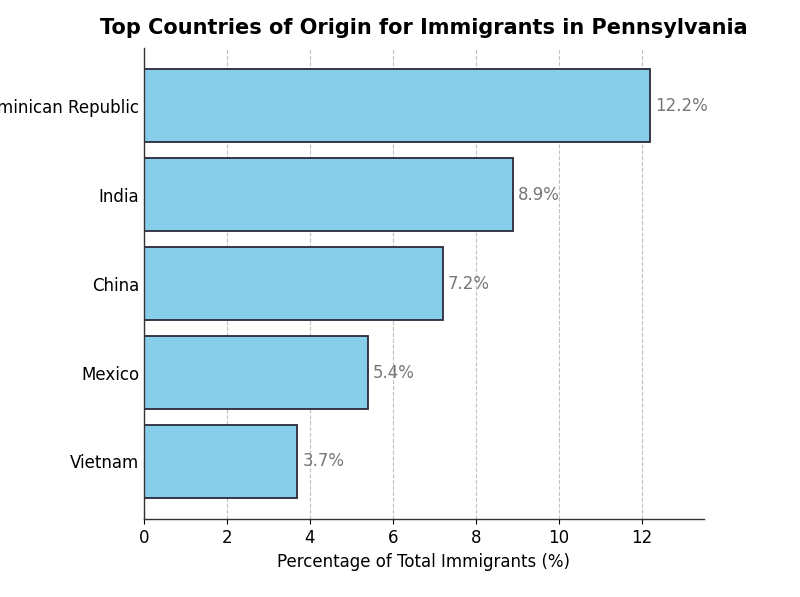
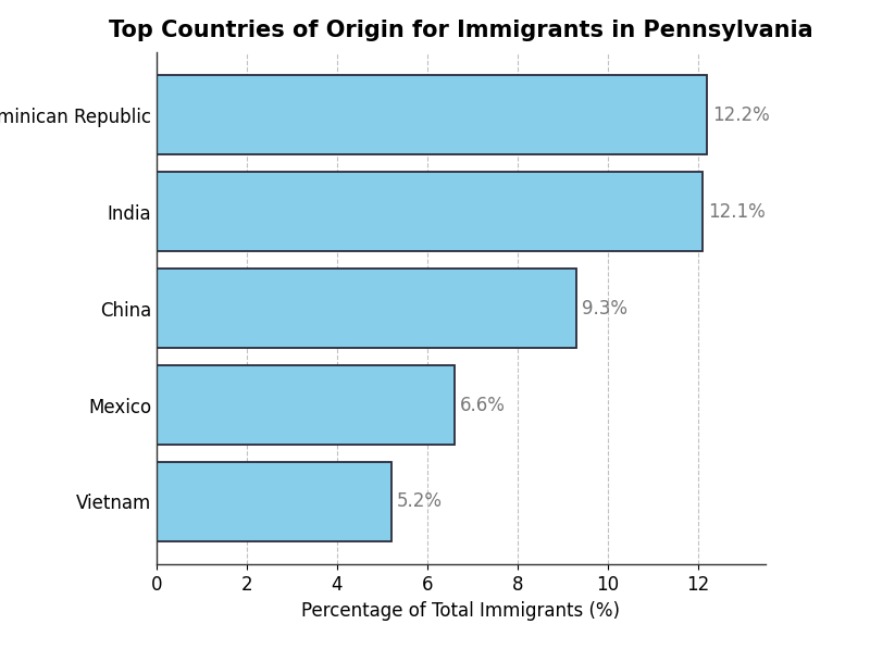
India: 8.9% -> 12.1%
China: 7.2% -> 9.3%
Mexico: 5.4% -> 6.6%
Vietnam: 3.7% -> 5.2%
